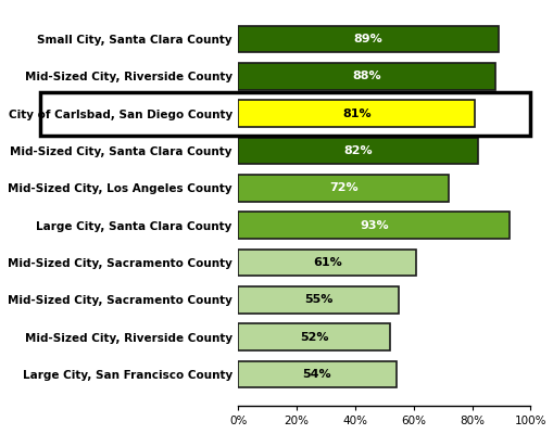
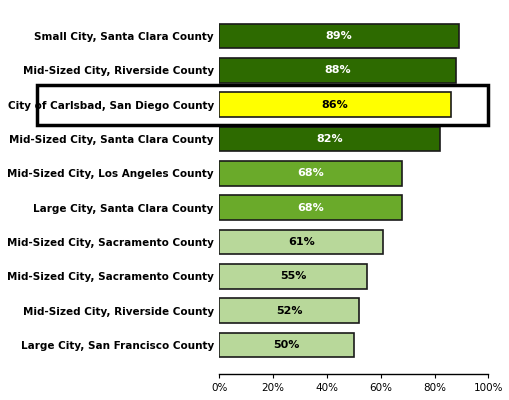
City of Carlsbad, San Diego County: 81% -> 86%
Mid-Sized City, Los Angeles County: 72% -> 68%
Large City, Santa Clara County: 93% -> 68%
Large City, San Francisco County: 54% -> 50%
